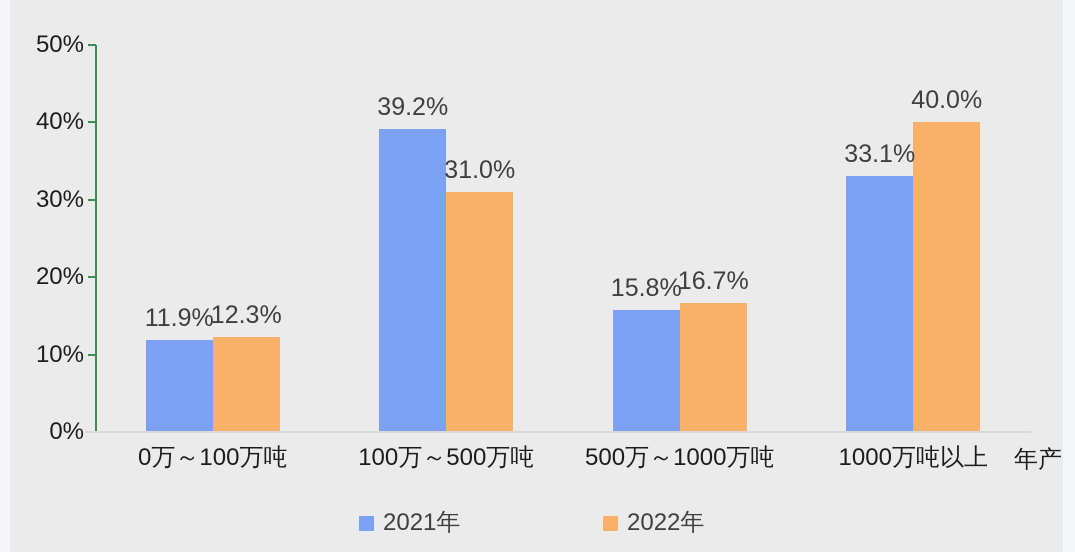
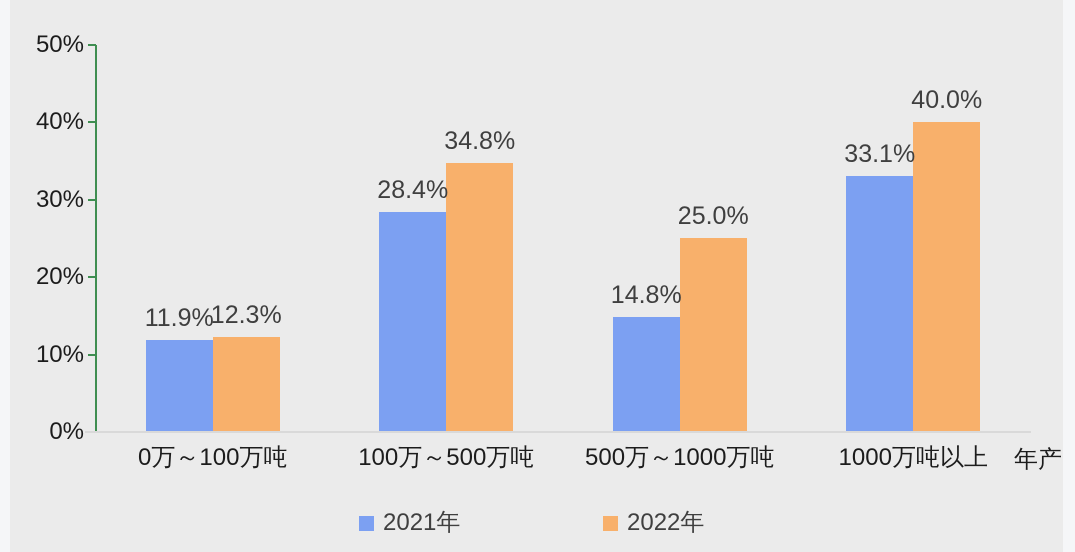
2021年/100万～500万吨: 39.2% -> 28.4%
2022年/100万～500万吨: 31.0% -> 34.8%
2021年/500万～1000万吨: 15.8% -> 14.8%
2022年/500万～1000万吨: 16.7% -> 25.0%
